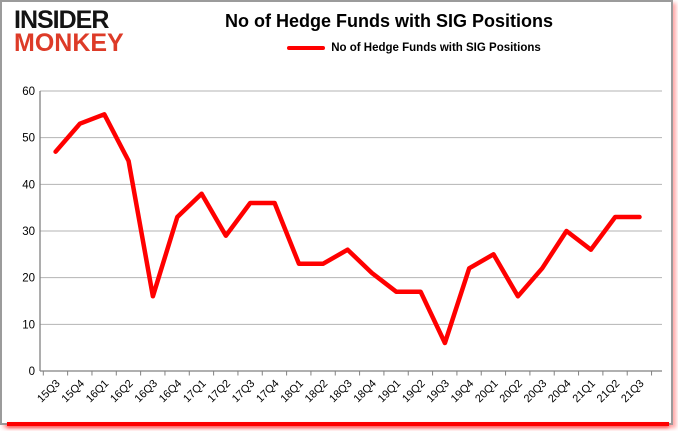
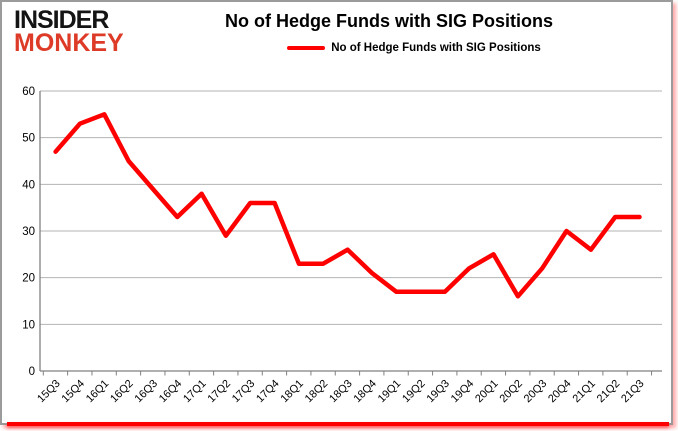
16Q3: 16 -> 39
19Q3: 6 -> 17
